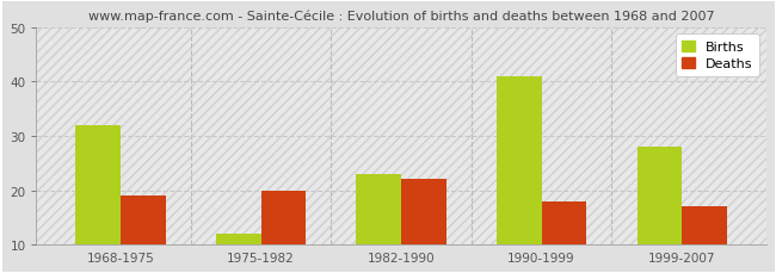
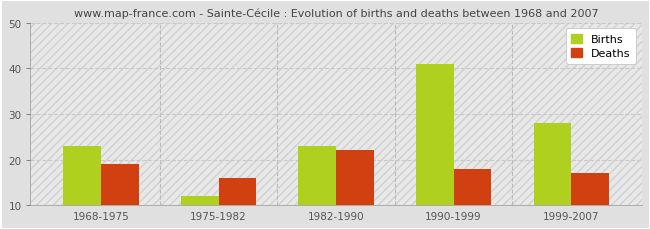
Births/1968-1975: 32 -> 23
Deaths/1975-1982: 20 -> 16
